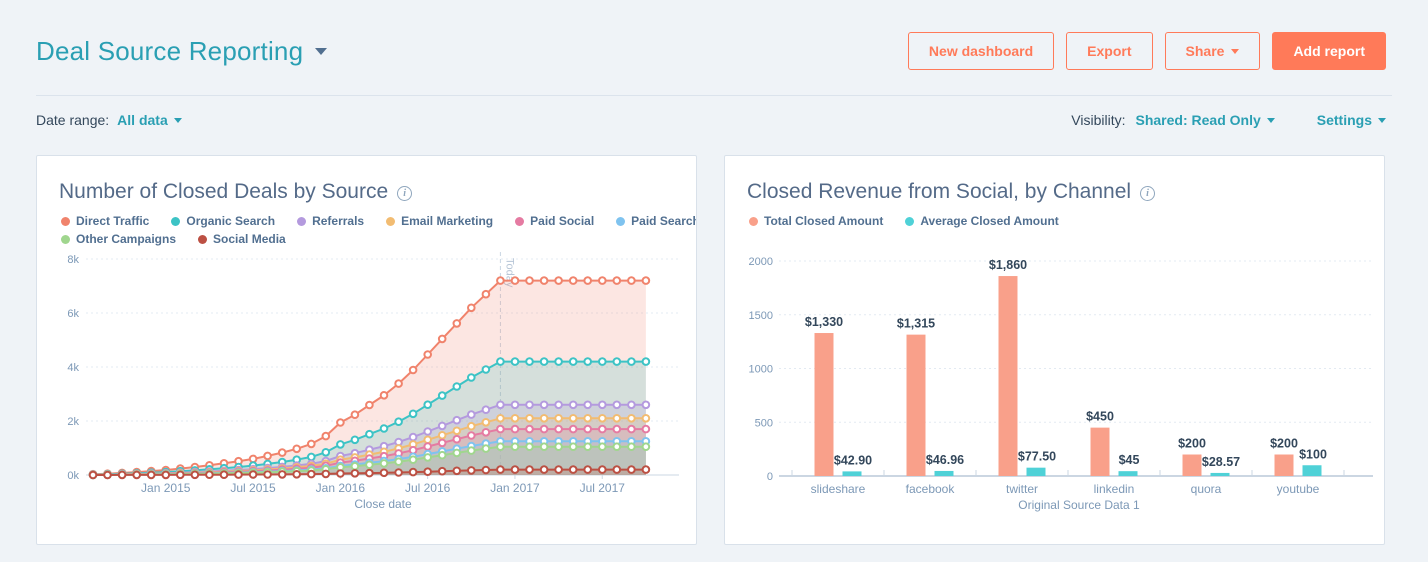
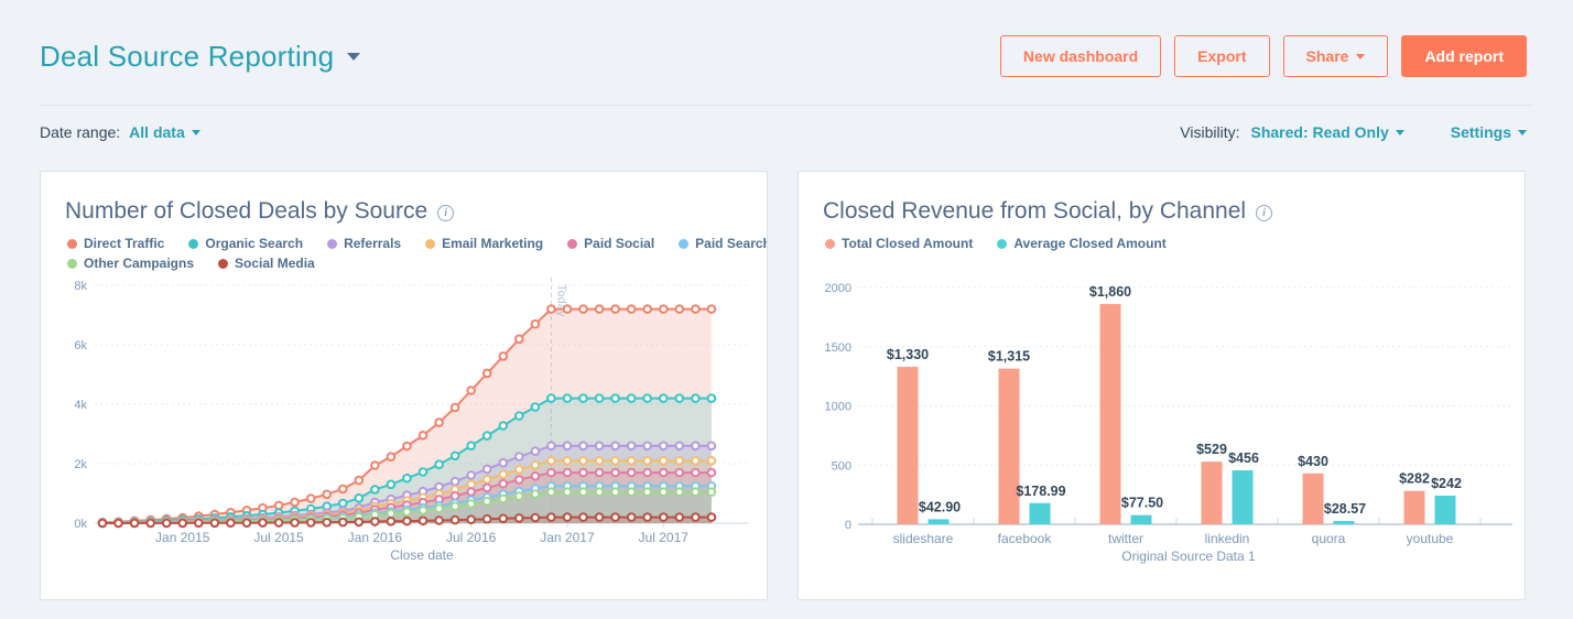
Closed Revenue from Social, by Channel/Average Closed Amount/facebook: $46.96 -> $178.99
Closed Revenue from Social, by Channel/Total Closed Amount/linkedin: $450 -> $529
Closed Revenue from Social, by Channel/Average Closed Amount/linkedin: $45 -> $456
Closed Revenue from Social, by Channel/Total Closed Amount/quora: $200 -> $430
Closed Revenue from Social, by Channel/Total Closed Amount/youtube: $200 -> $282
Closed Revenue from Social, by Channel/Average Closed Amount/youtube: $100 -> $242
